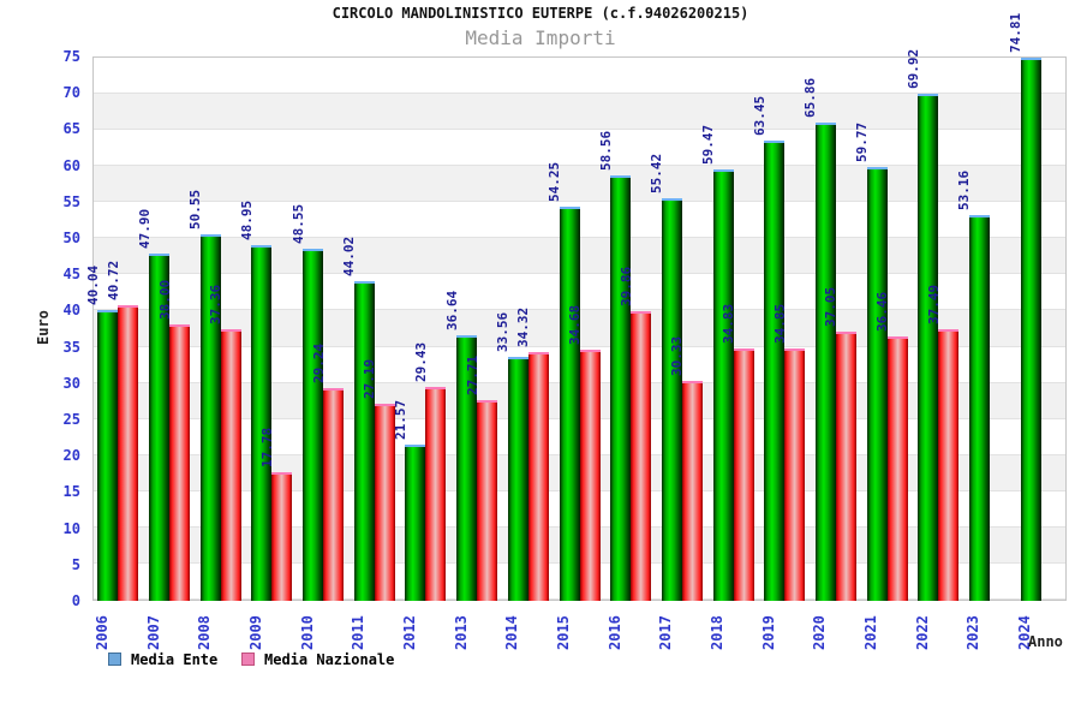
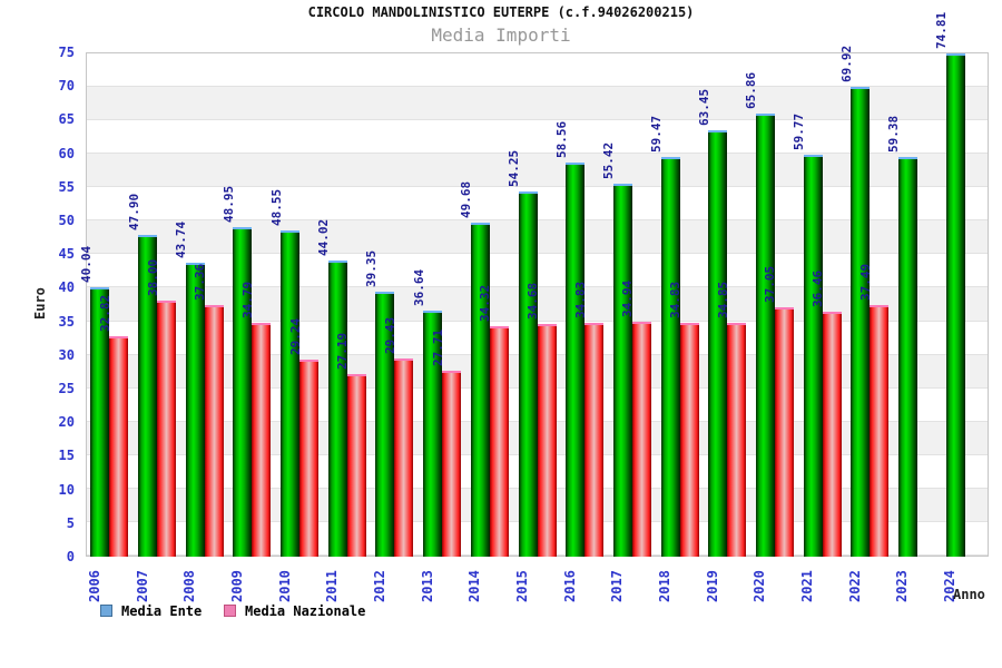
Media Nazionale/2006: 40.72 -> 32.82
Media Ente/2008: 50.55 -> 43.74
Media Nazionale/2009: 17.78 -> 34.79
Media Ente/2012: 21.57 -> 39.35
Media Ente/2014: 33.56 -> 49.68
Media Nazionale/2016: 39.86 -> 34.83
Media Nazionale/2017: 30.33 -> 34.94
Media Ente/2023: 53.16 -> 59.38
